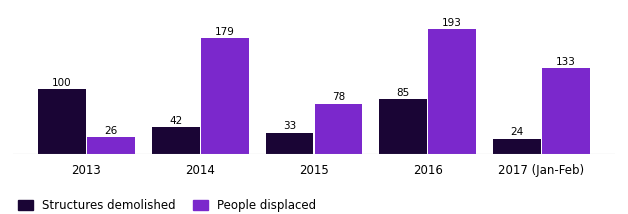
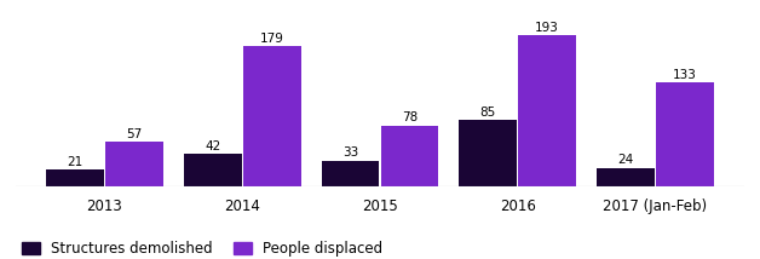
Structures demolished/2013: 100 -> 21
People displaced/2013: 26 -> 57
